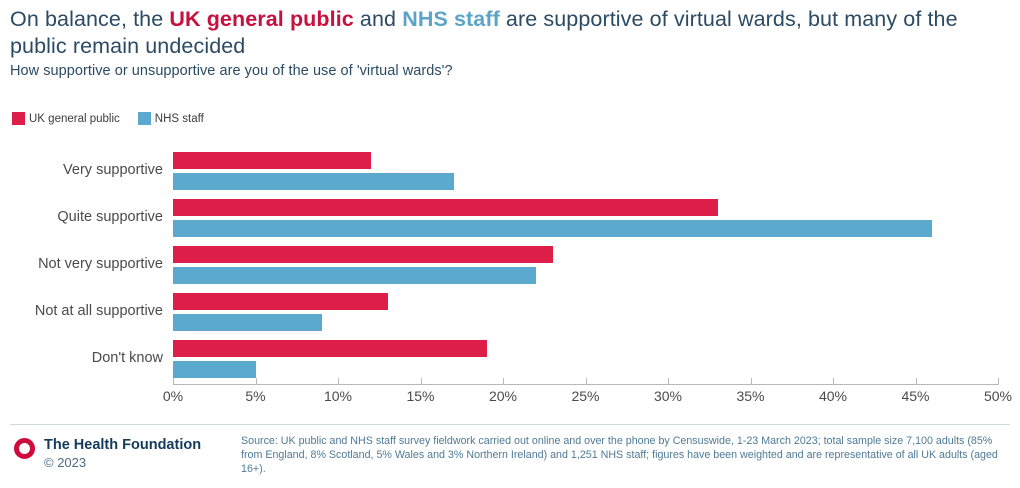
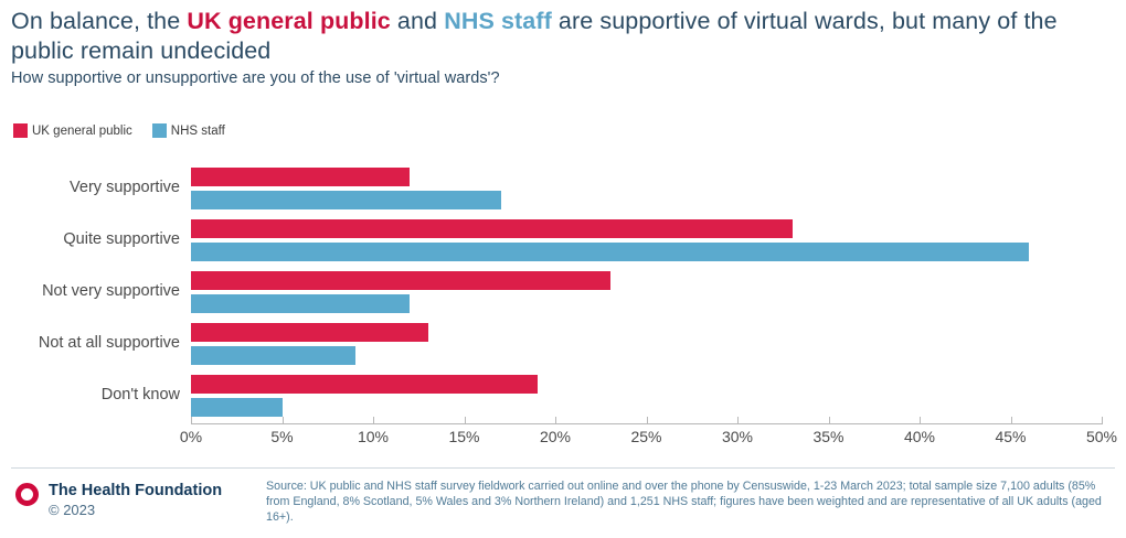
NHS staff/Not very supportive: 22% -> 12%
